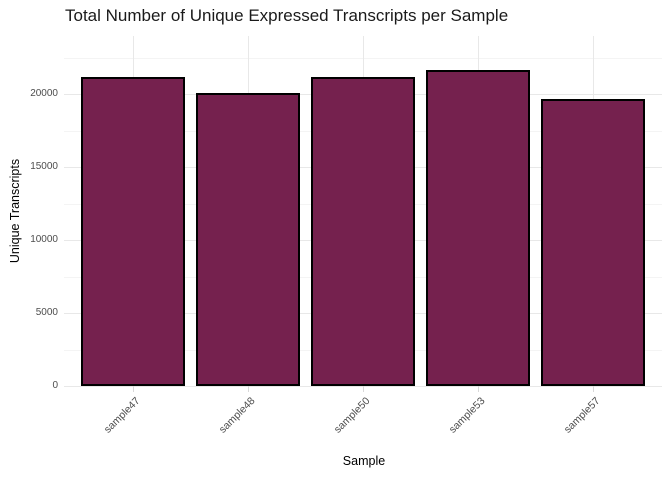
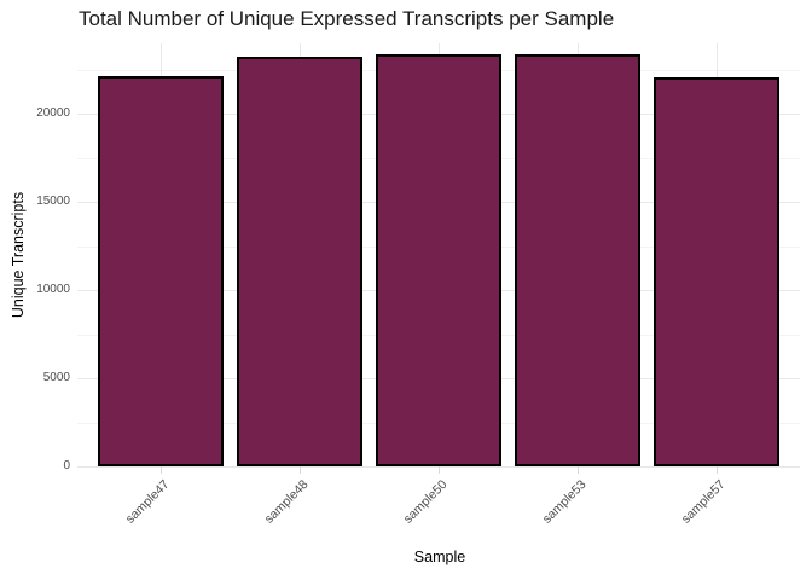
sample47: 21200 -> 22200
sample48: 20100 -> 23200
sample50: 21200 -> 23400
sample53: 21700 -> 23400
sample57: 19700 -> 22000
